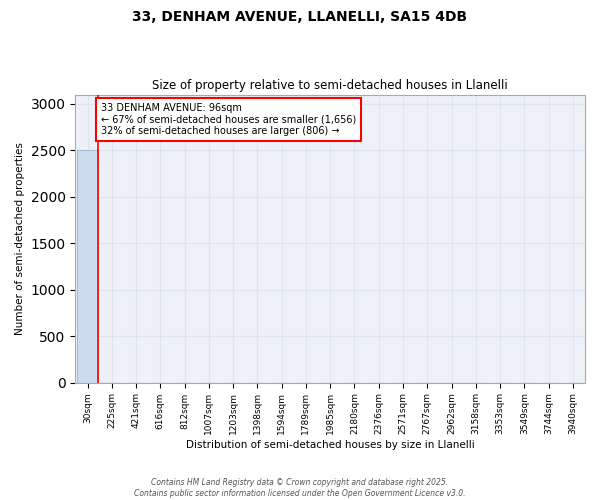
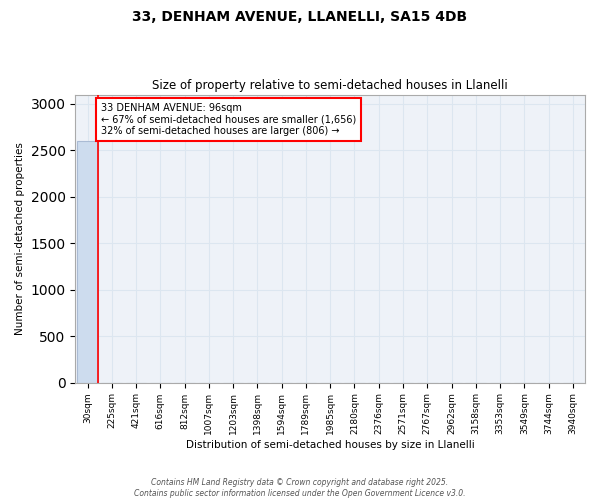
30sqm: 2500 -> 2600
